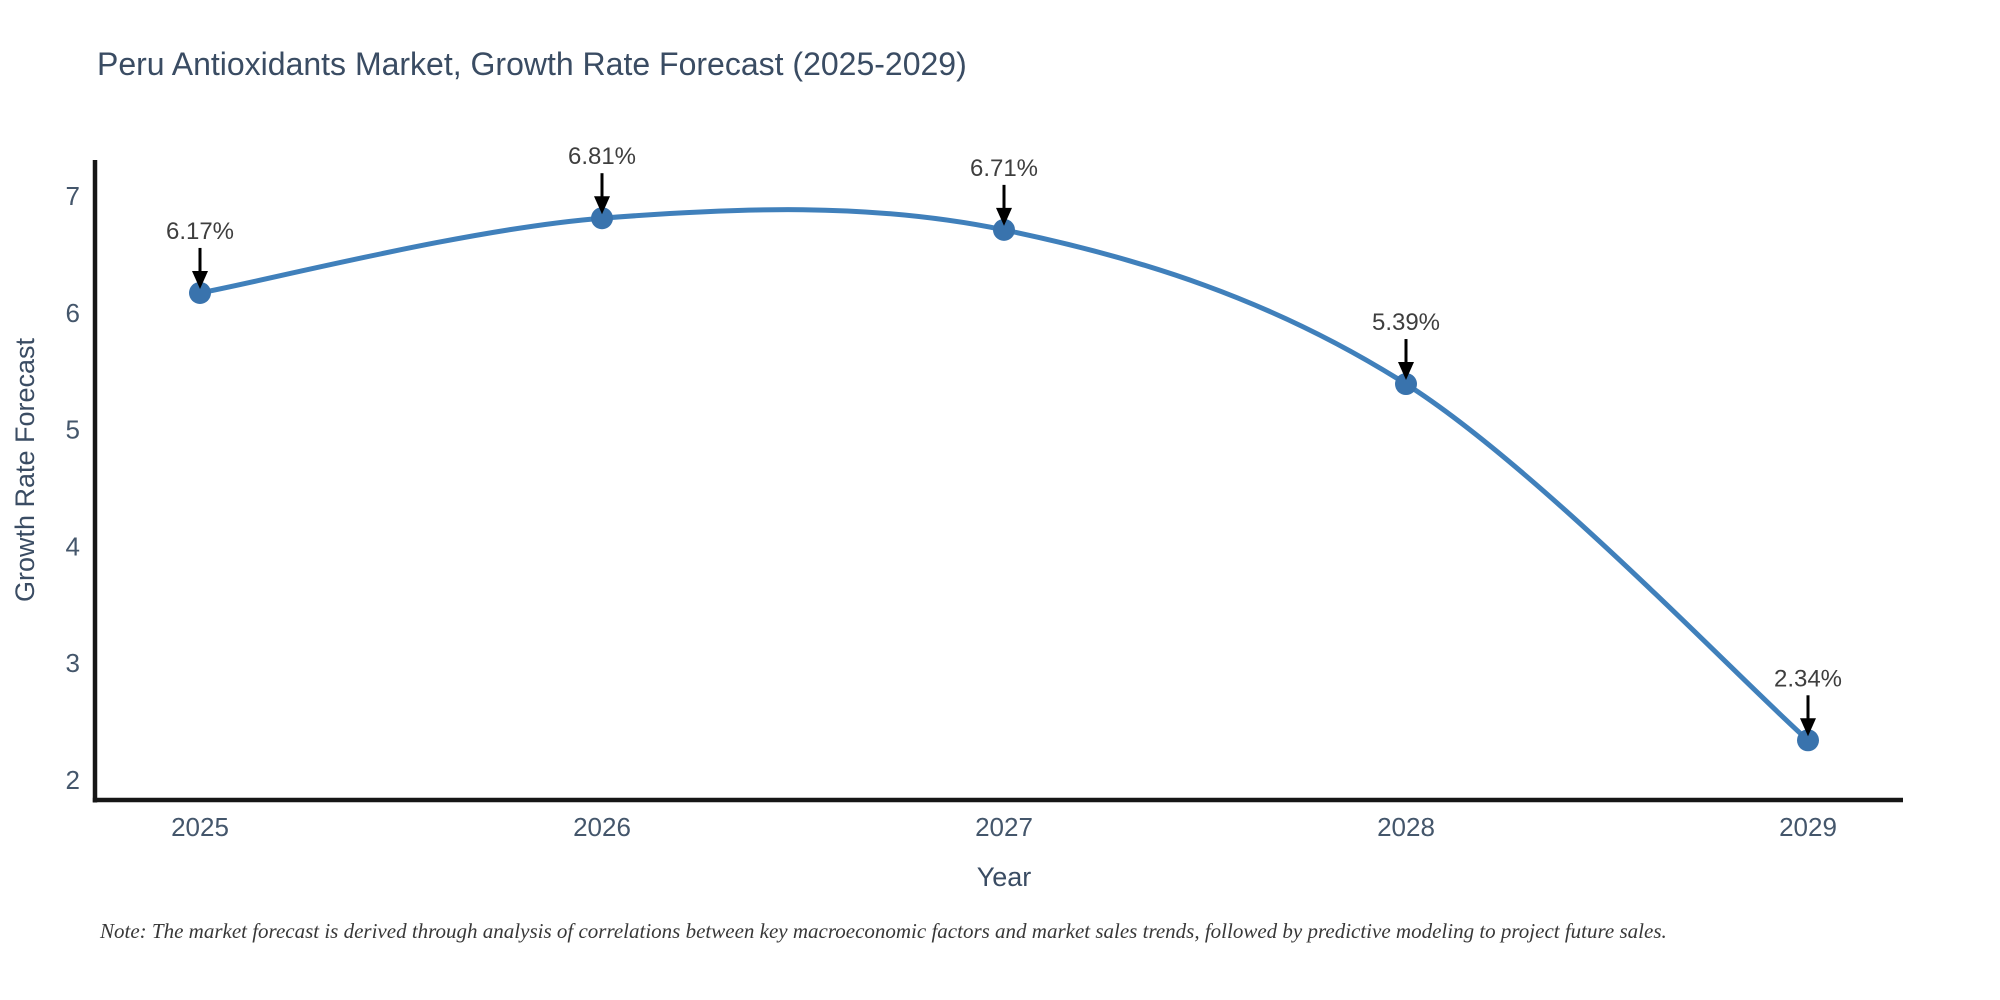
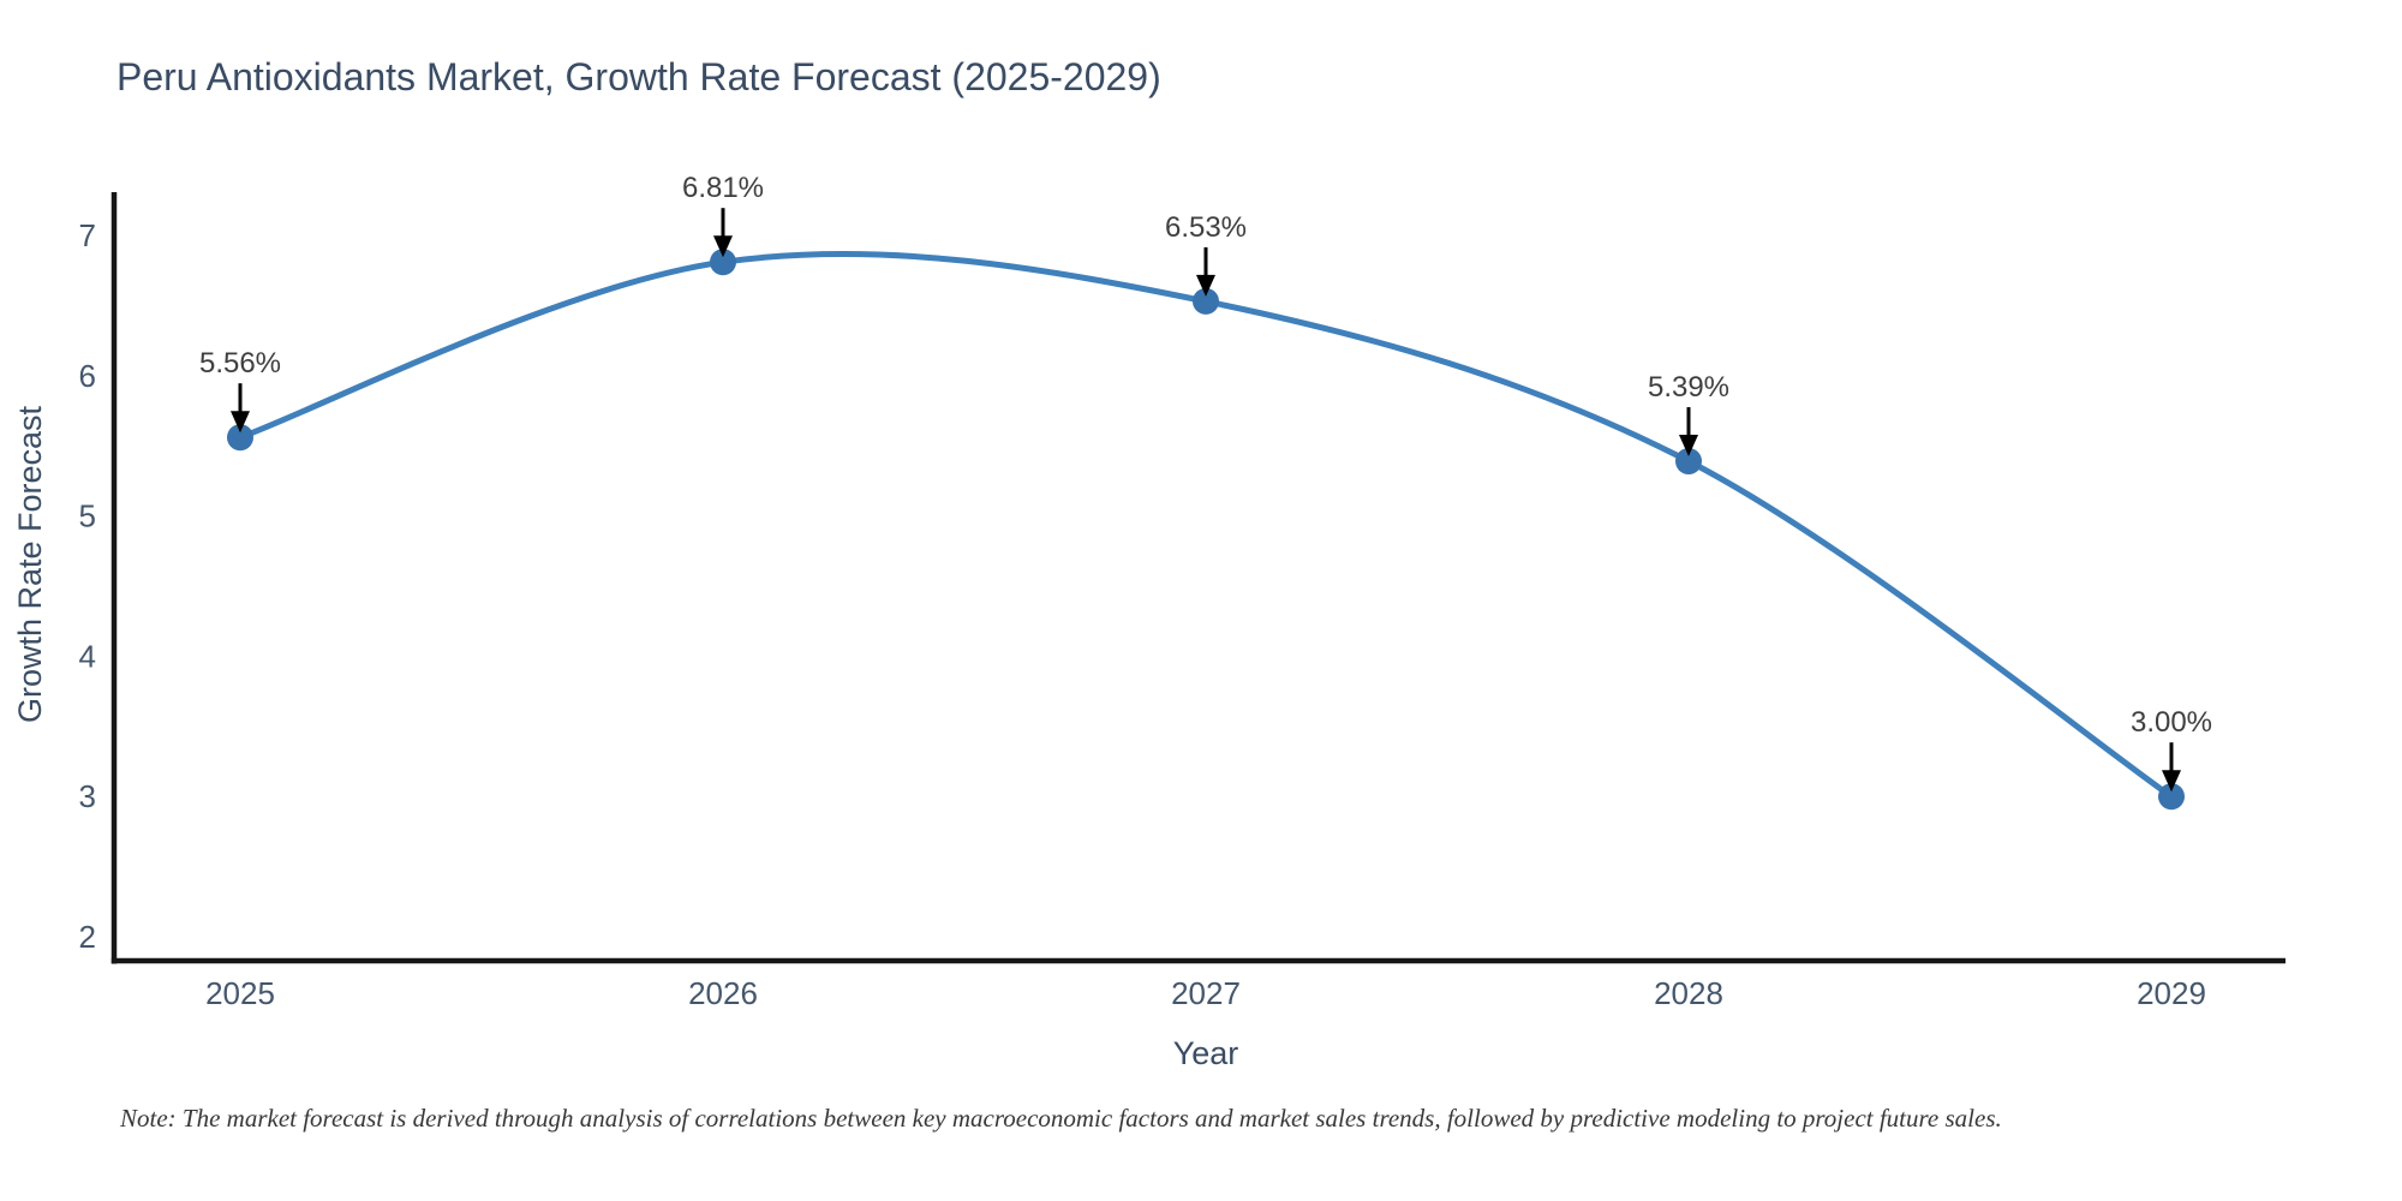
2025: 6.17% -> 5.56%
2027: 6.71% -> 6.53%
2029: 2.34% -> 3.00%
